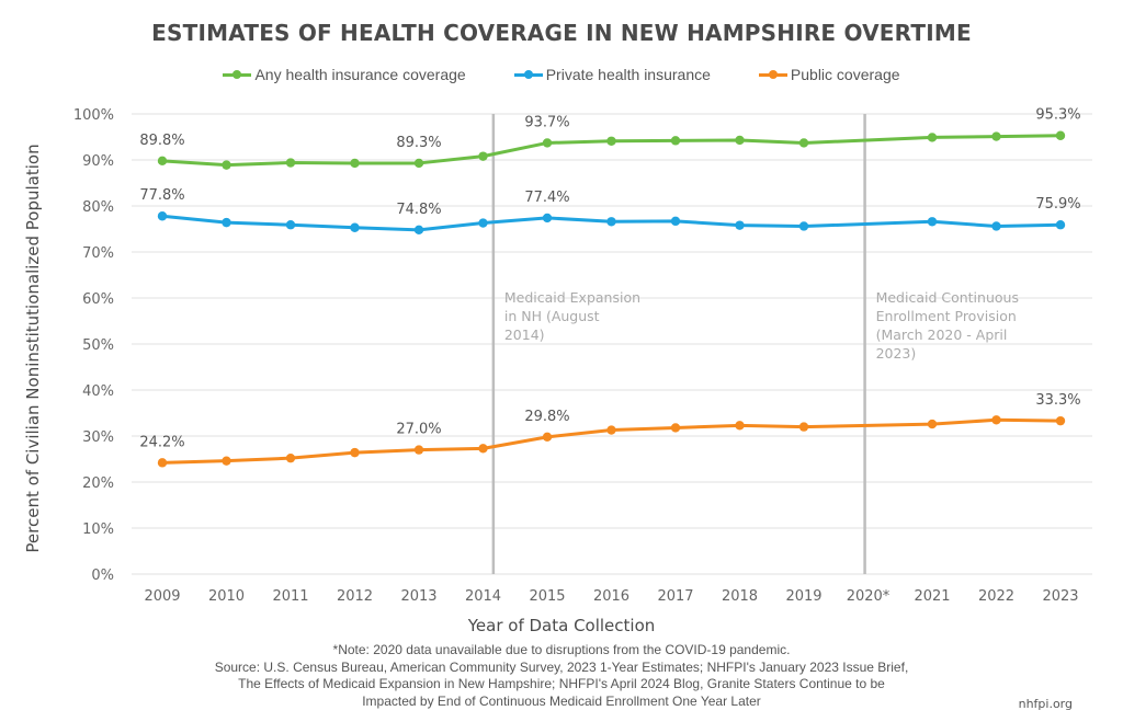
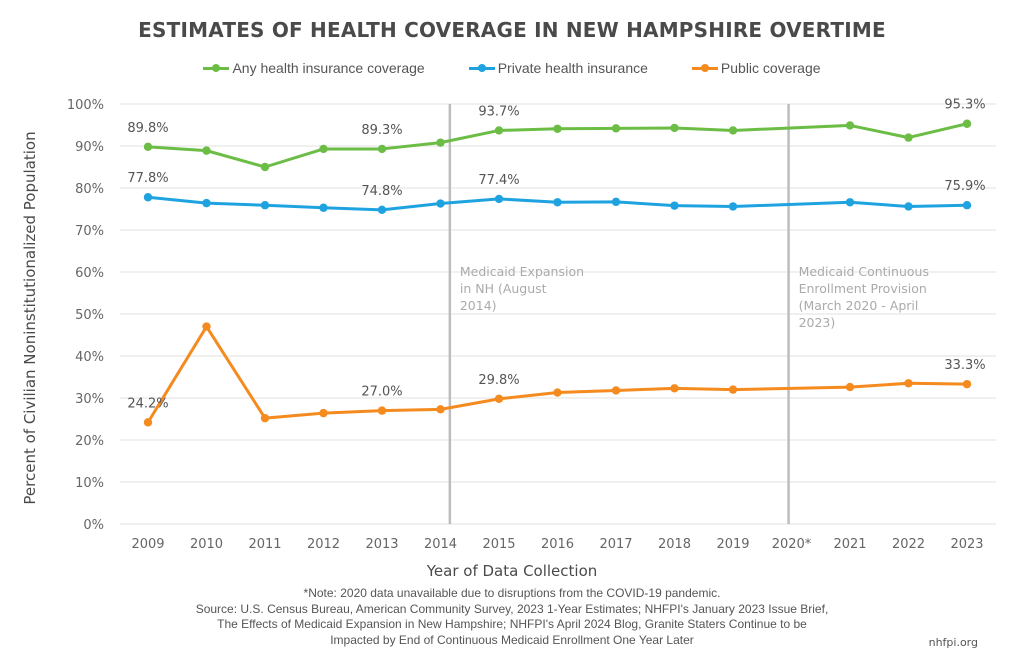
Public coverage/2010: 25% -> 47%
Any health insurance coverage/2011: 89% -> 85%
Any health insurance coverage/2022: 95% -> 92%
